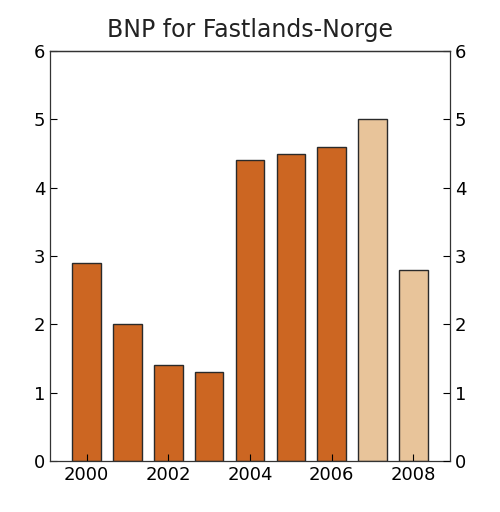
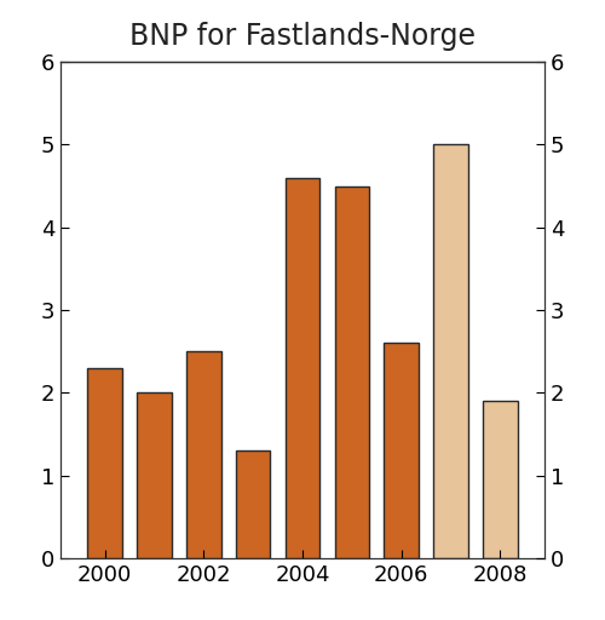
2000: 2.9 -> 2.3
2002: 1.4 -> 2.5
2004: 4.4 -> 4.6
2006: 4.6 -> 2.6
2008: 2.8 -> 1.9
